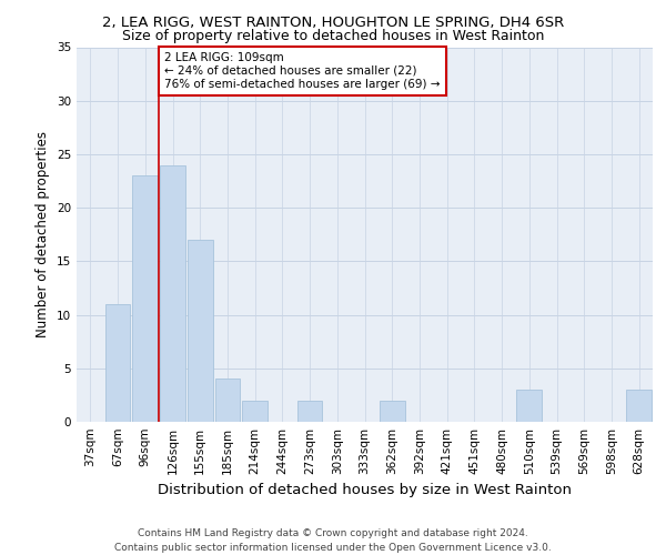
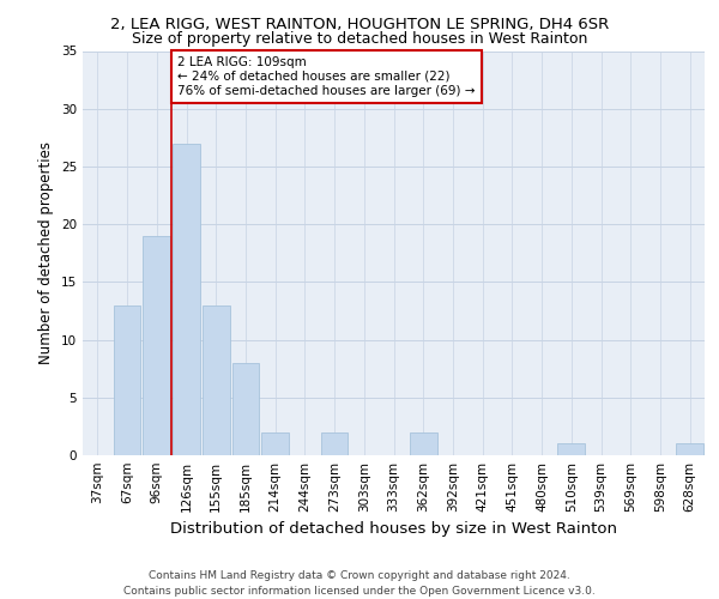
67sqm: 11 -> 13
96sqm: 23 -> 19
126sqm: 24 -> 27
155sqm: 17 -> 13
185sqm: 4 -> 8
510sqm: 3 -> 1
628sqm: 3 -> 1
